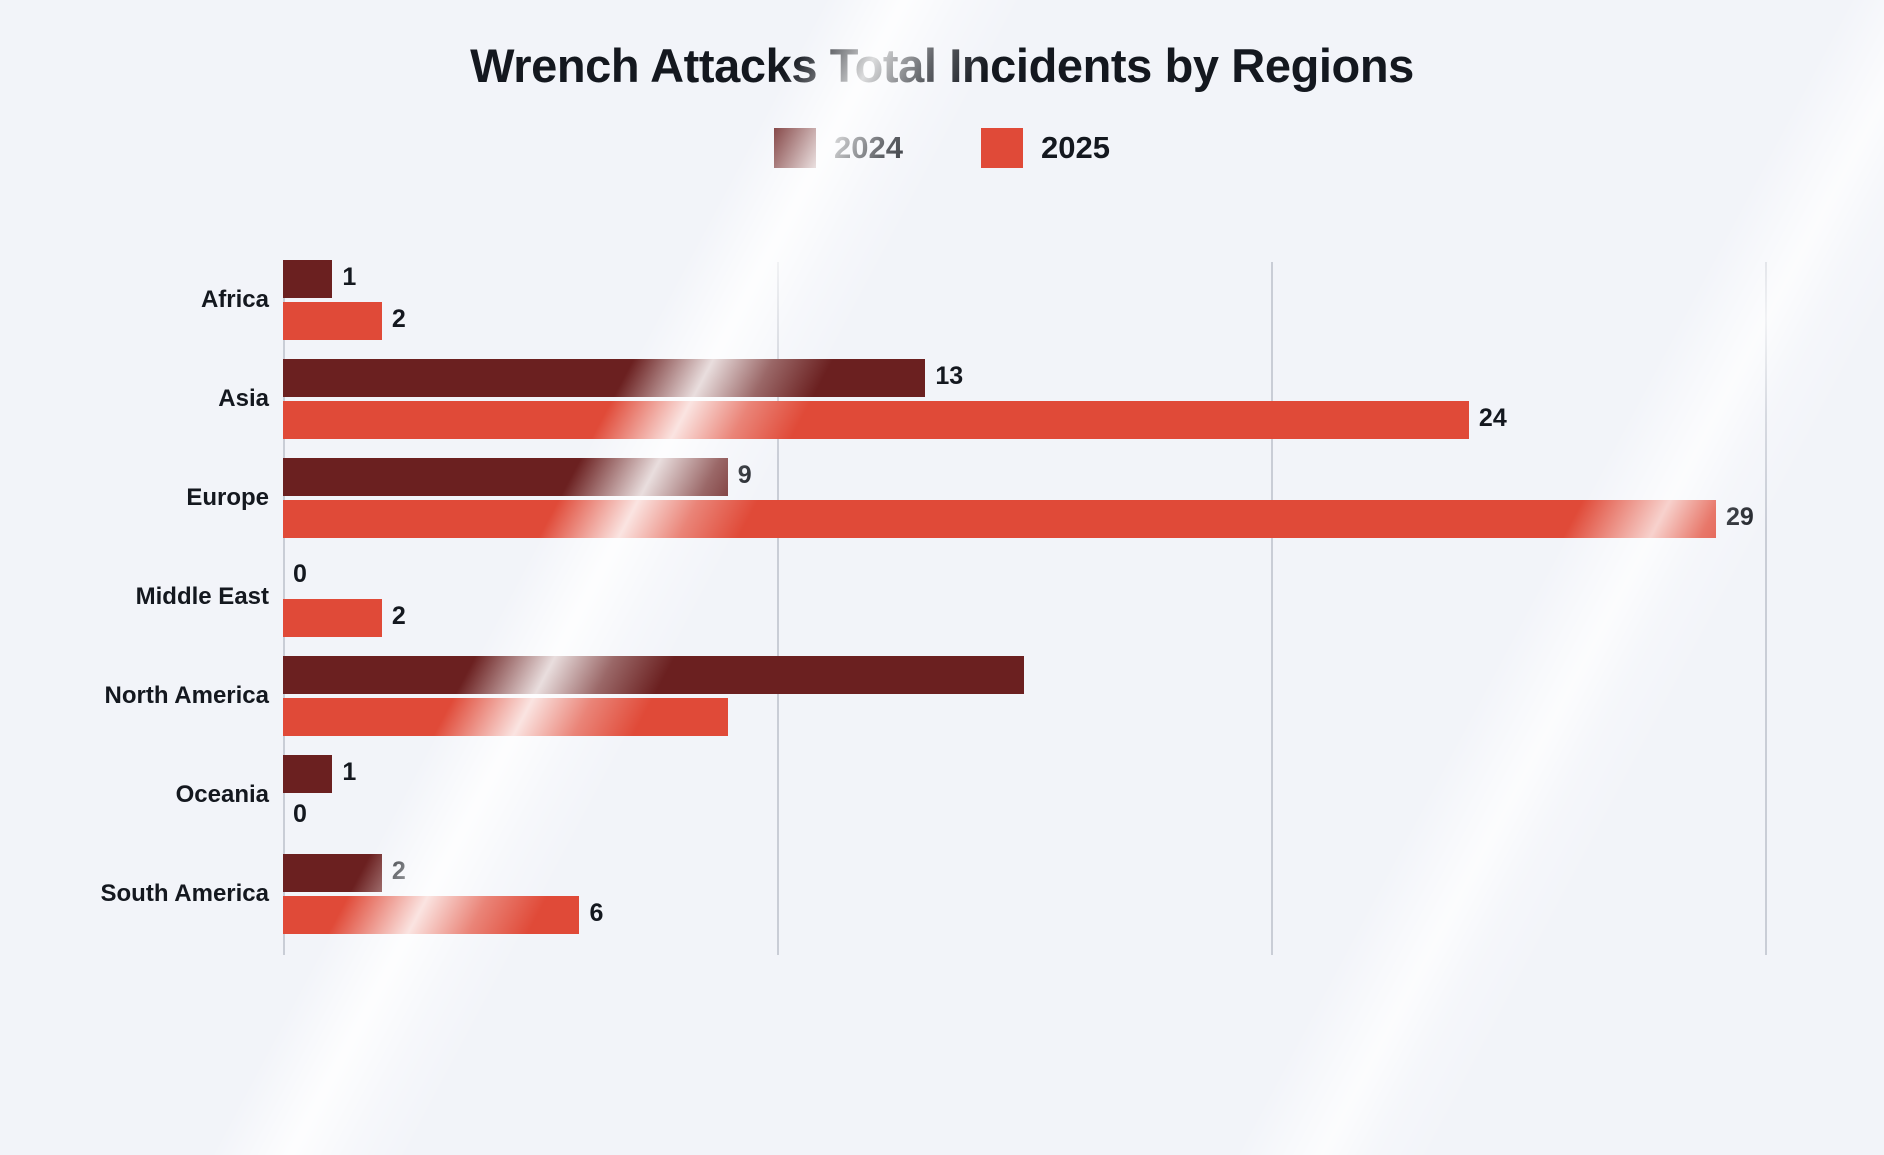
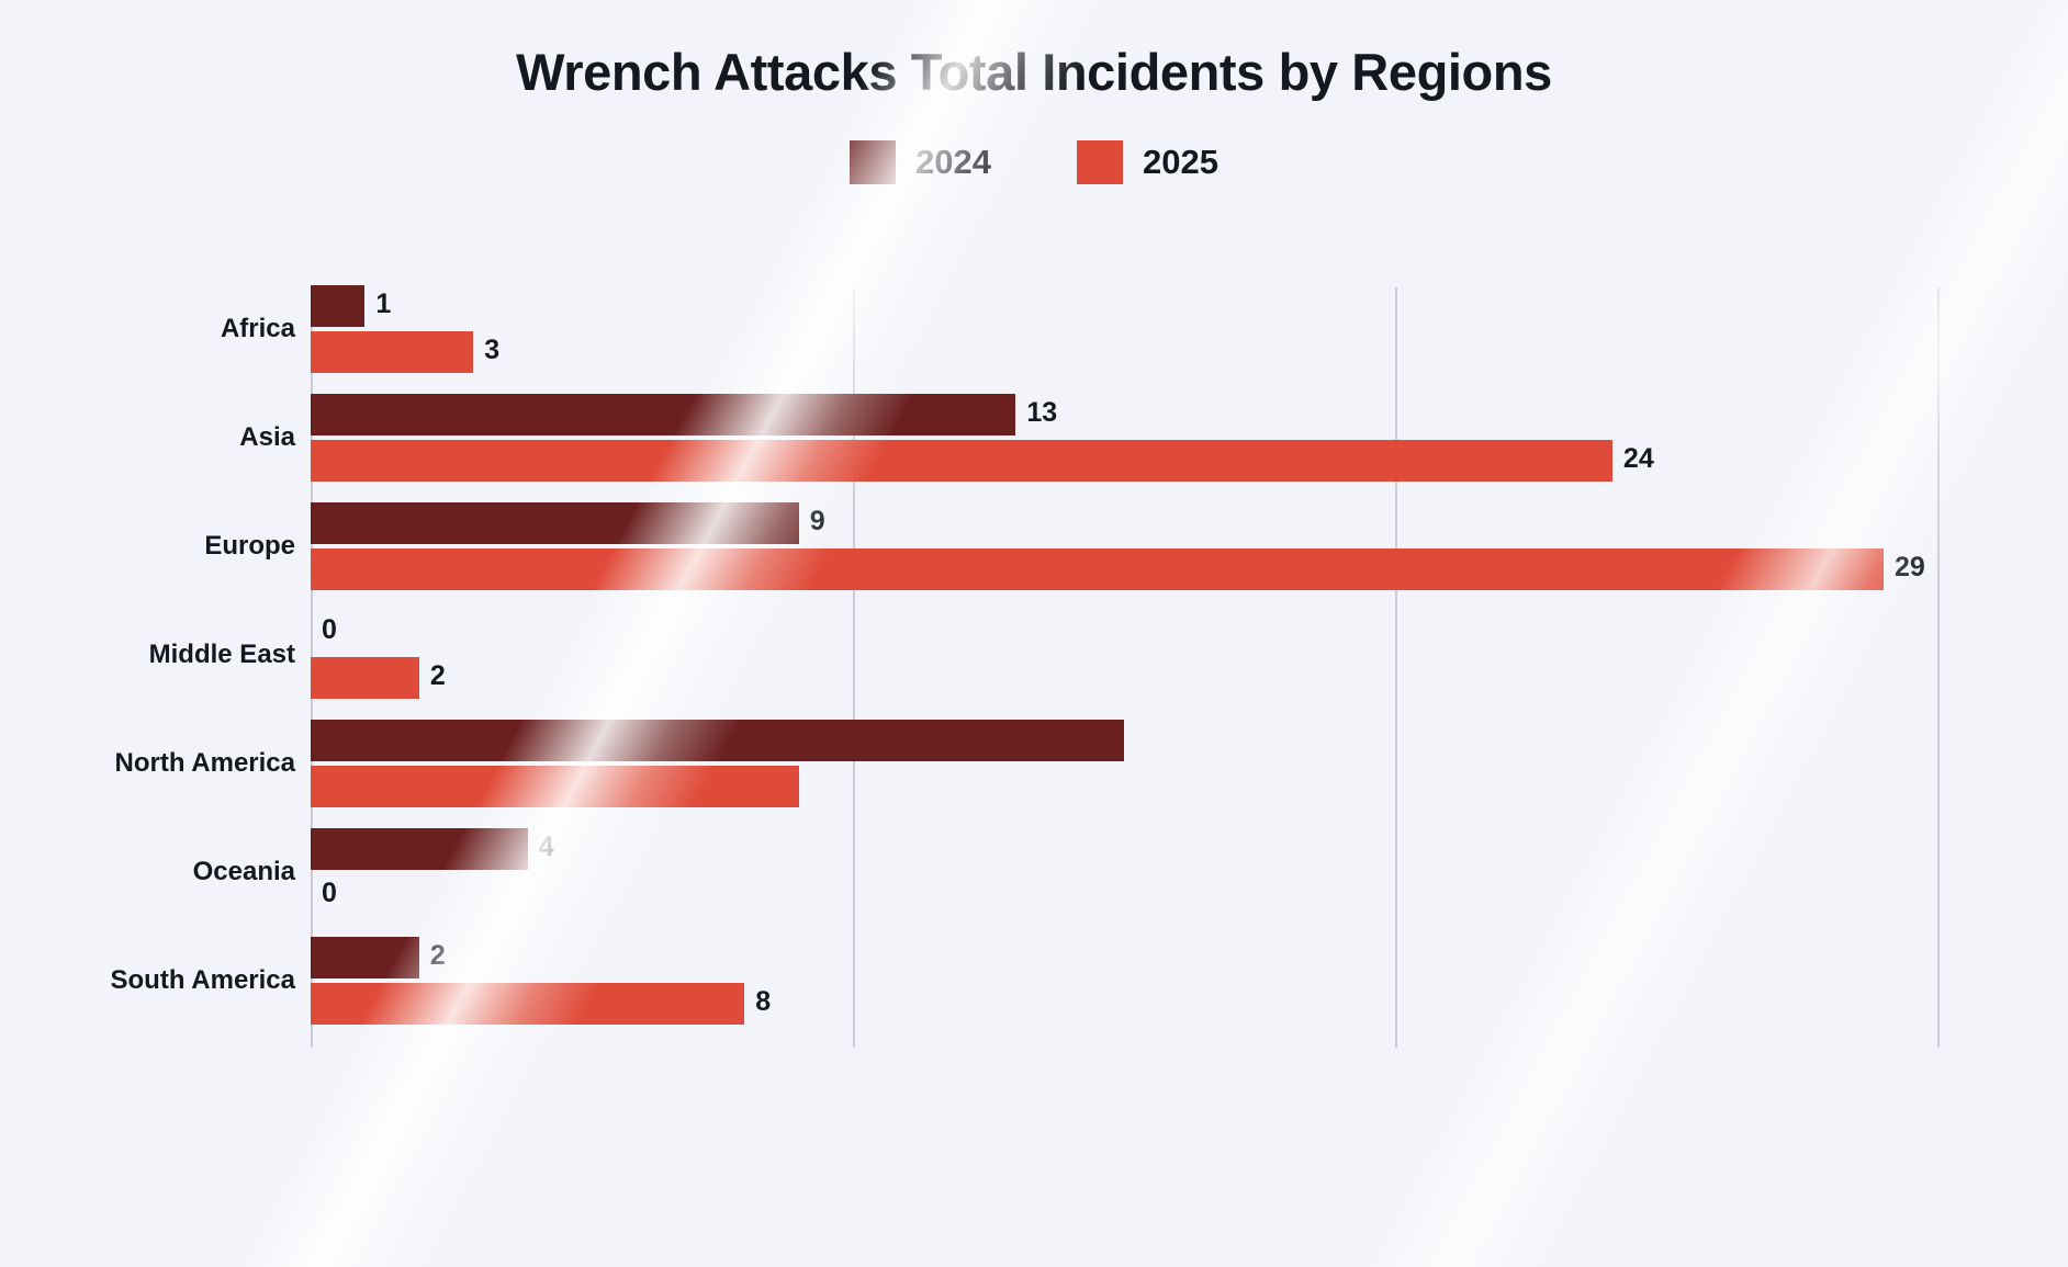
2025/Africa: 2 -> 3
2024/Oceania: 1 -> 4
2025/South America: 6 -> 8
